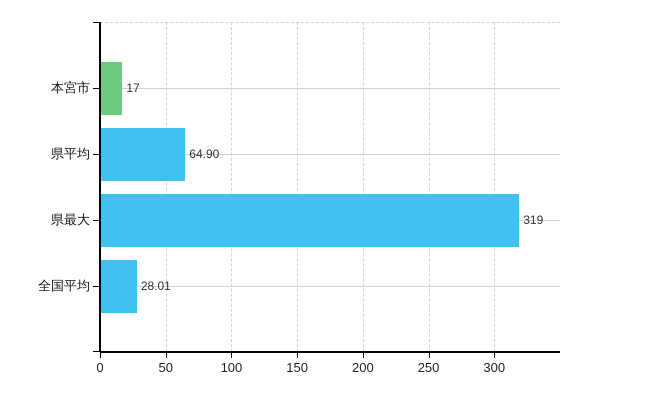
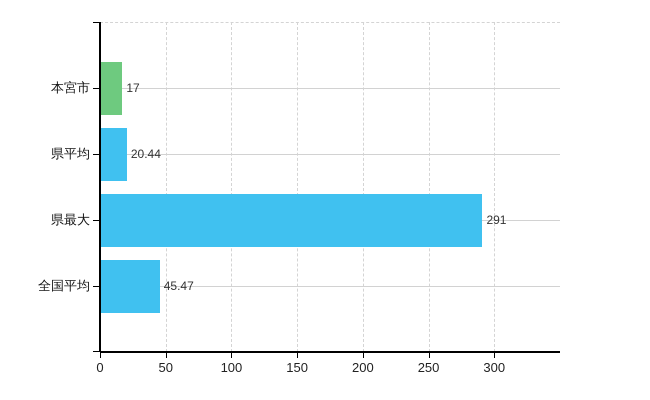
県平均: 64.90 -> 20.44
県最大: 319 -> 291
全国平均: 28.01 -> 45.47
